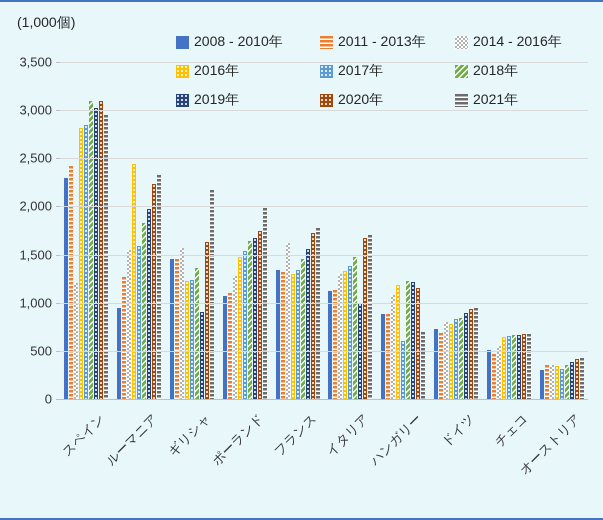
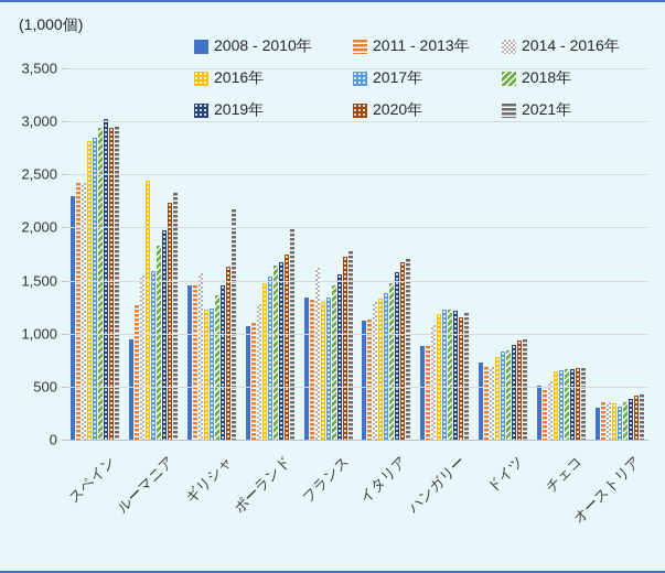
2014 - 2016年/スペイン: 1200 -> 2400
2018年/スペイン: 3100 -> 2900
2020年/スペイン: 3100 -> 2900
2019年/ギリシャ: 900 -> 1400
2019年/イタリア: 1000 -> 1600
2017年/ハンガリー: 600 -> 1200
2021年/ハンガリー: 700 -> 1200
2014 - 2016年/ドイツ: 800 -> 700
